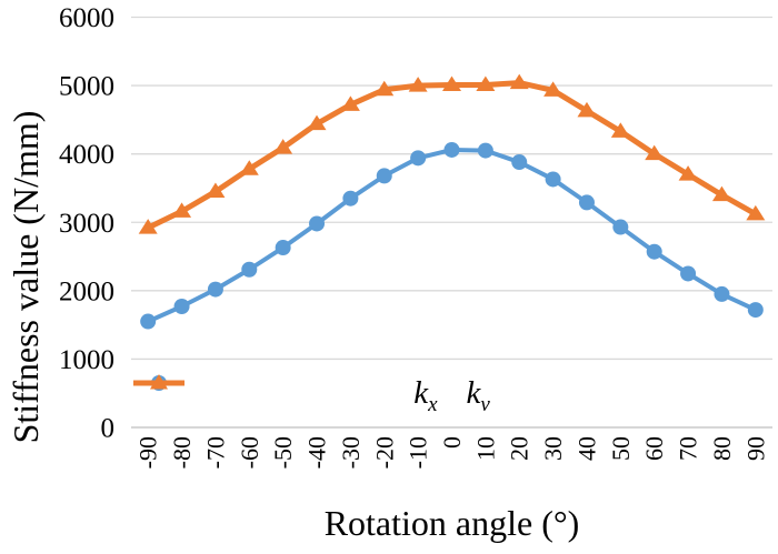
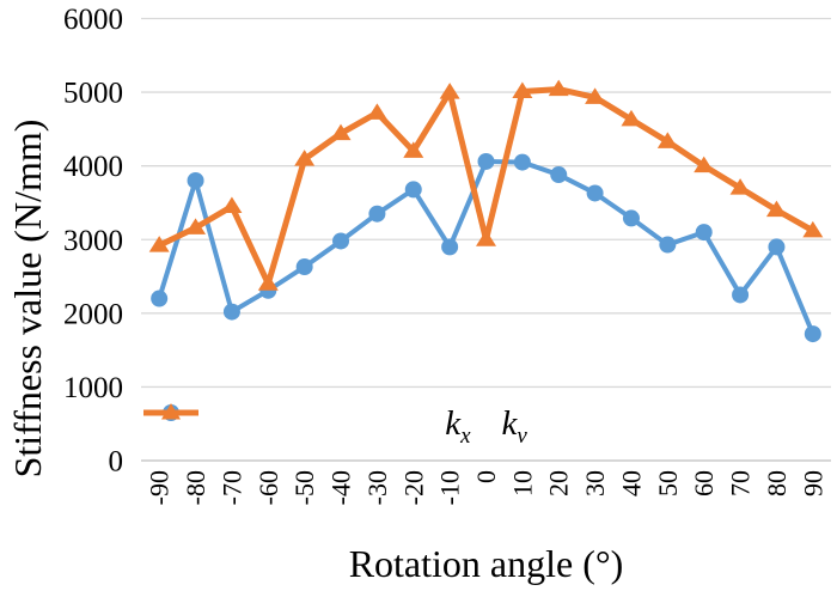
kx/-90: 1600 -> 2200
kx/-80: 1800 -> 3800
kv/-60: 3800 -> 2400
kv/-20: 4900 -> 4200
kx/-10: 3900 -> 2900
kv/0: 5000 -> 3000
kx/60: 2600 -> 3100
kx/80: 2000 -> 2900
